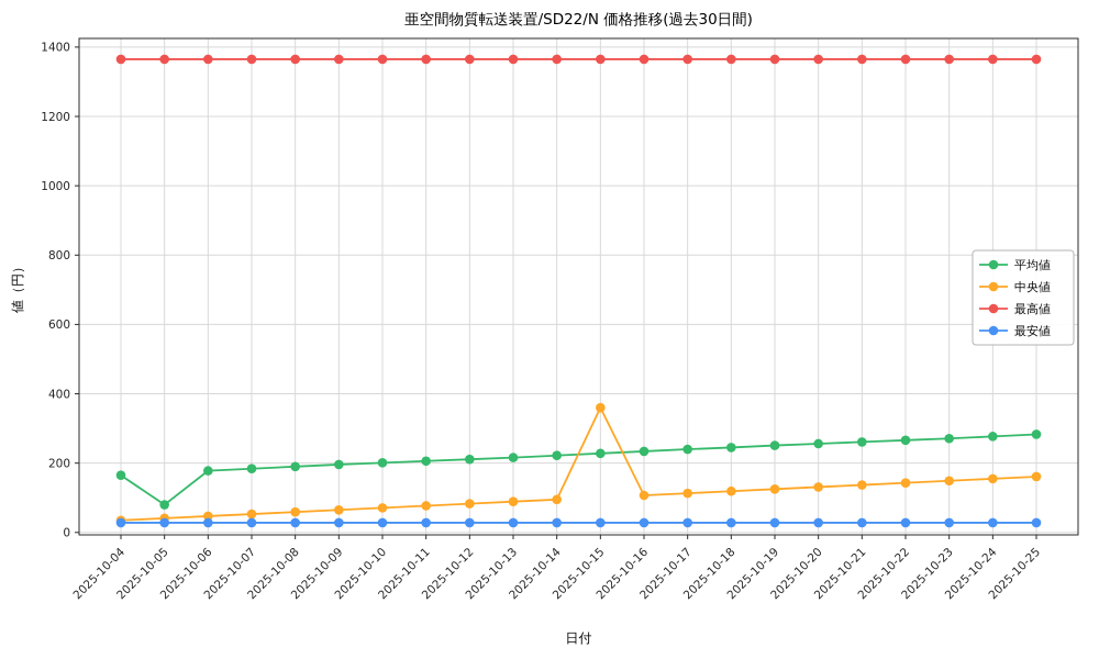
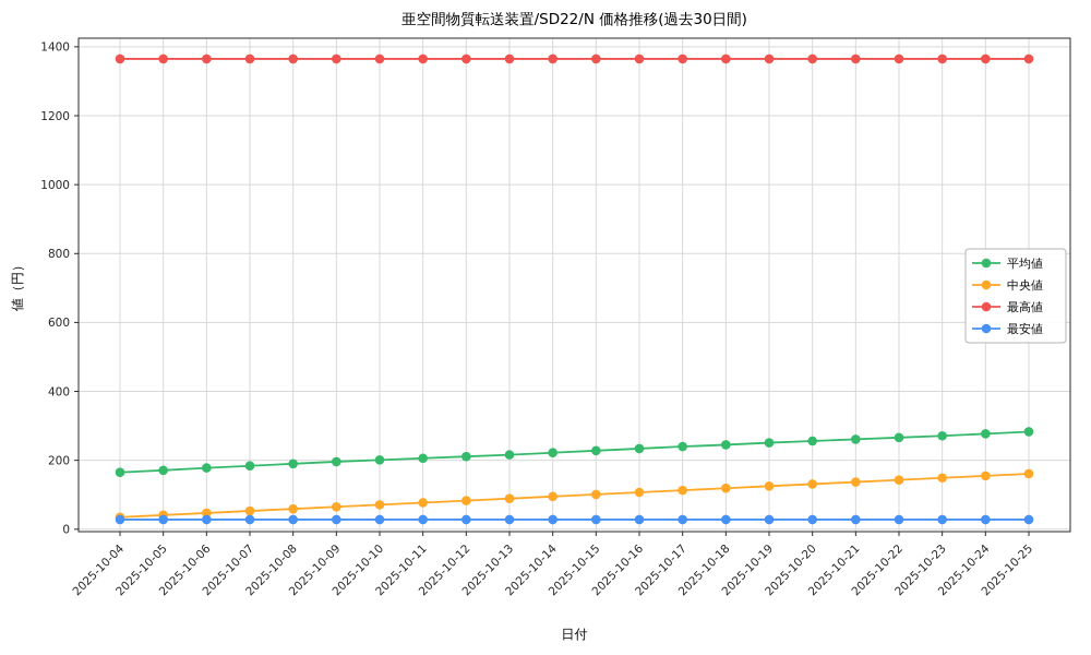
平均値/2025-10-05: 80 -> 170
中央値/2025-10-15: 360 -> 100
